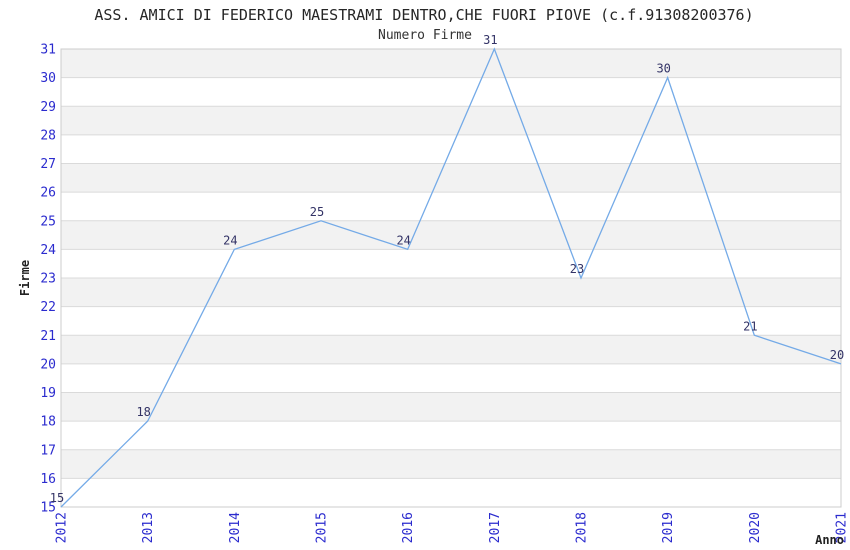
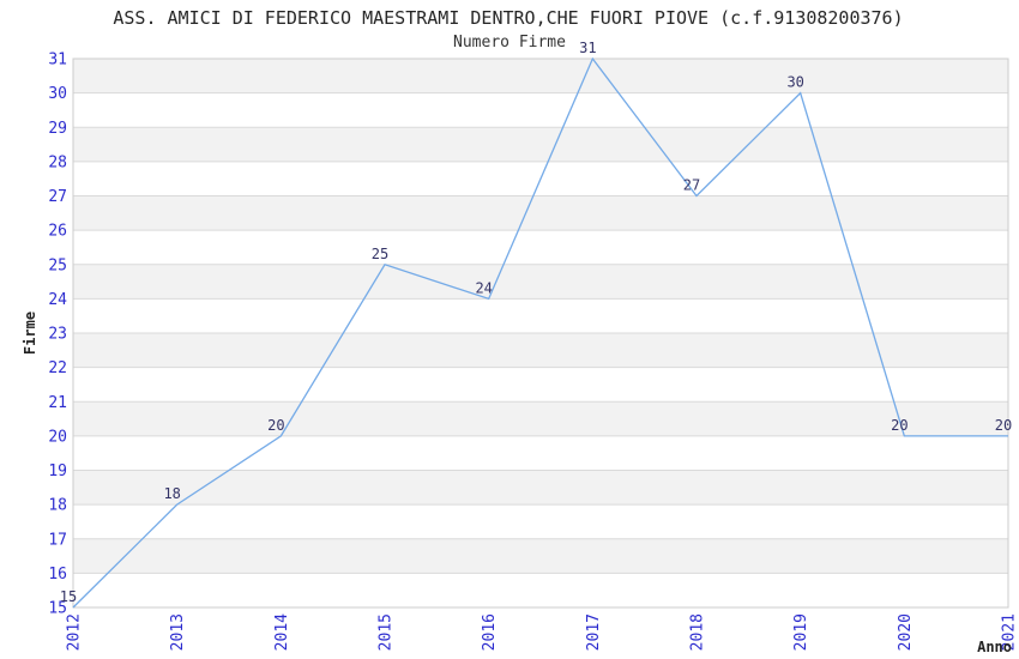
2014: 24 -> 20
2018: 23 -> 27
2020: 21 -> 20
